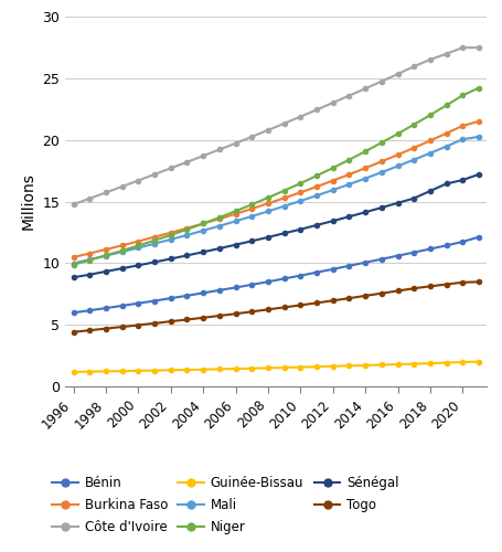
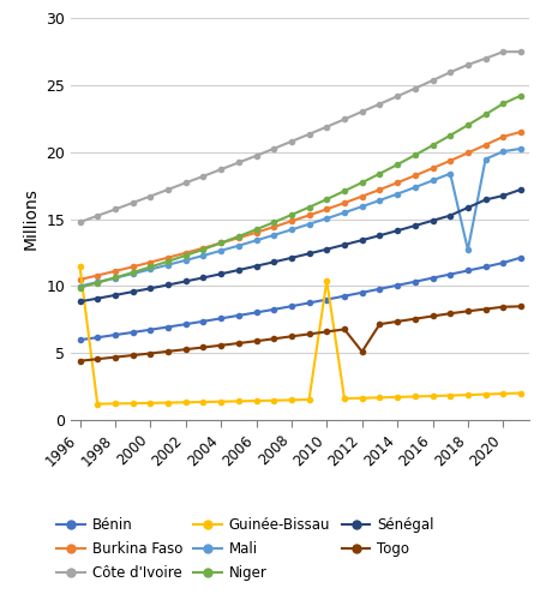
Guinée-Bissau/1996: 1.2 -> 11.5
Guinée-Bissau/2010: 1.6 -> 10.4
Togo/2012: 7.0 -> 5.1
Mali/2018: 18.9 -> 12.7
